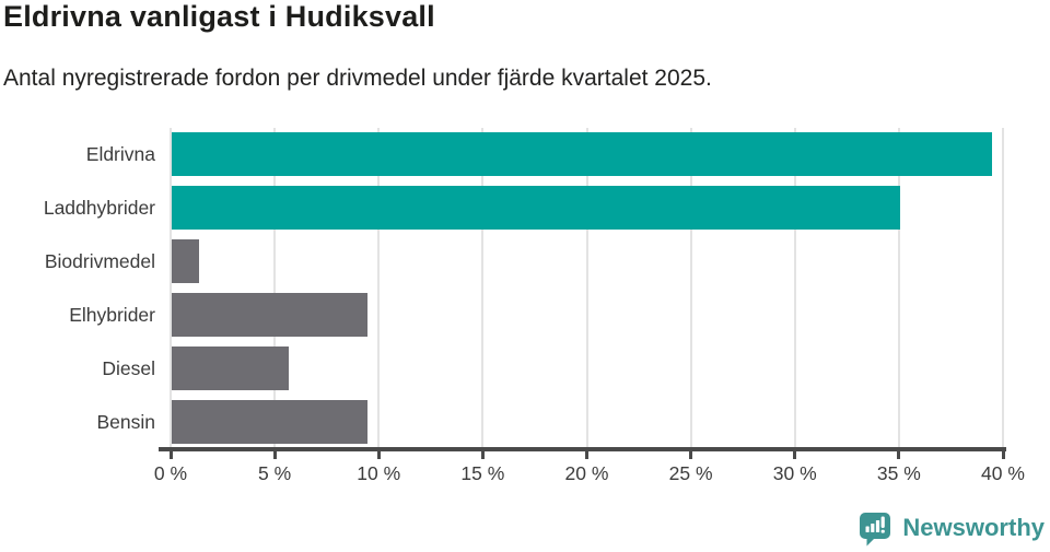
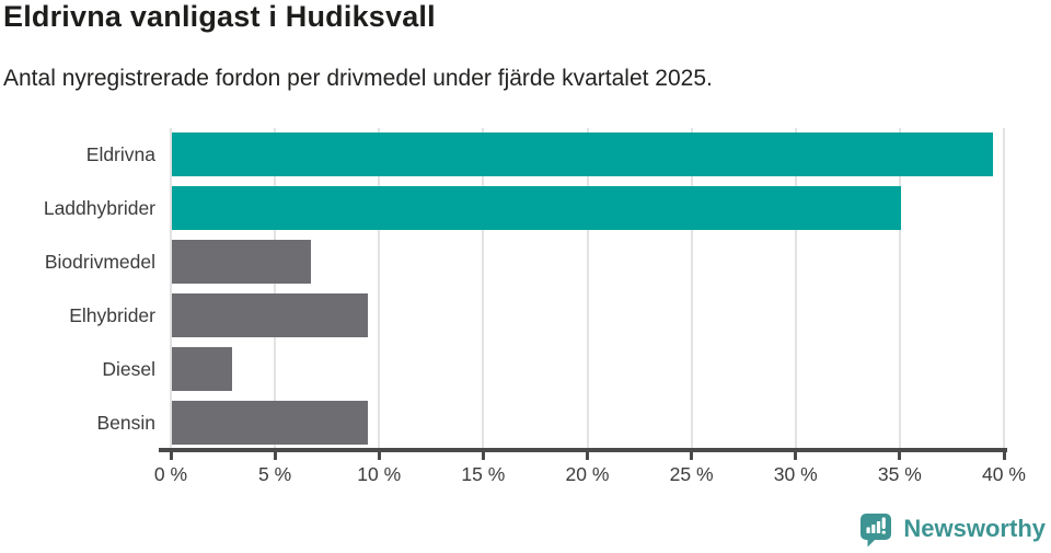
Biodrivmedel: 1.3% -> 6.7%
Diesel: 5.6% -> 2.9%
